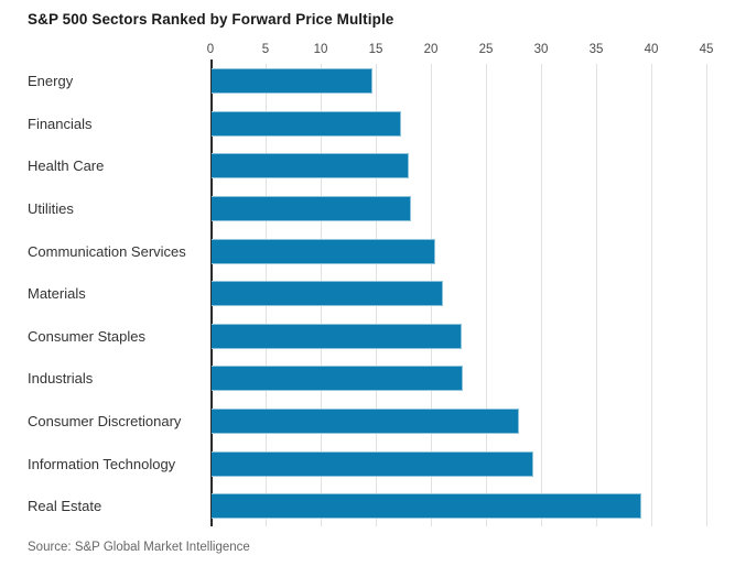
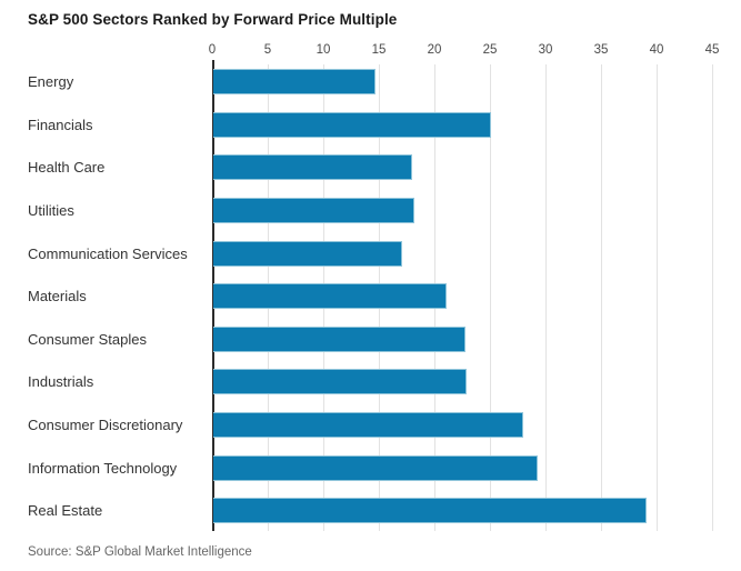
Financials: 17 -> 25
Communication Services: 20 -> 17
